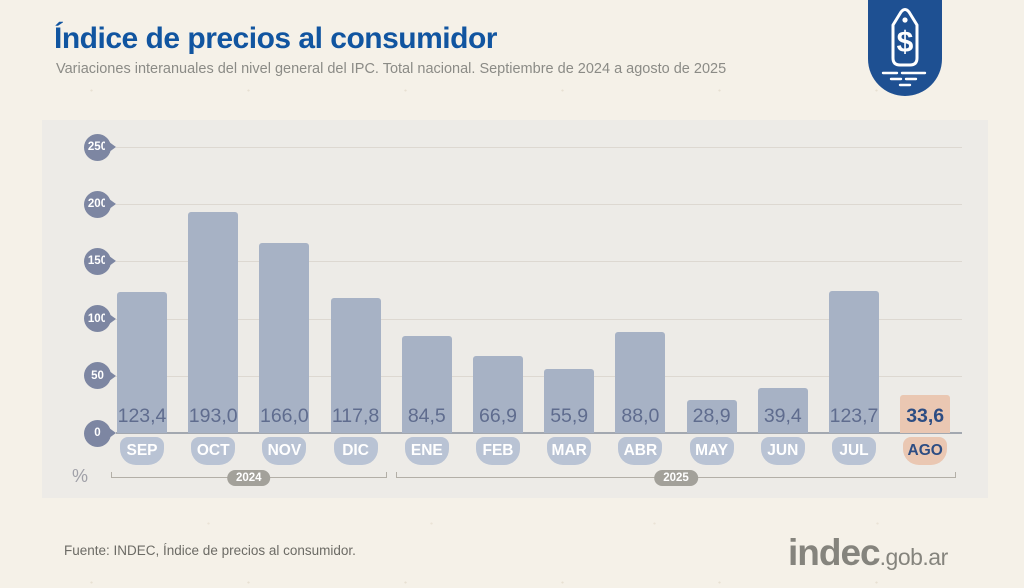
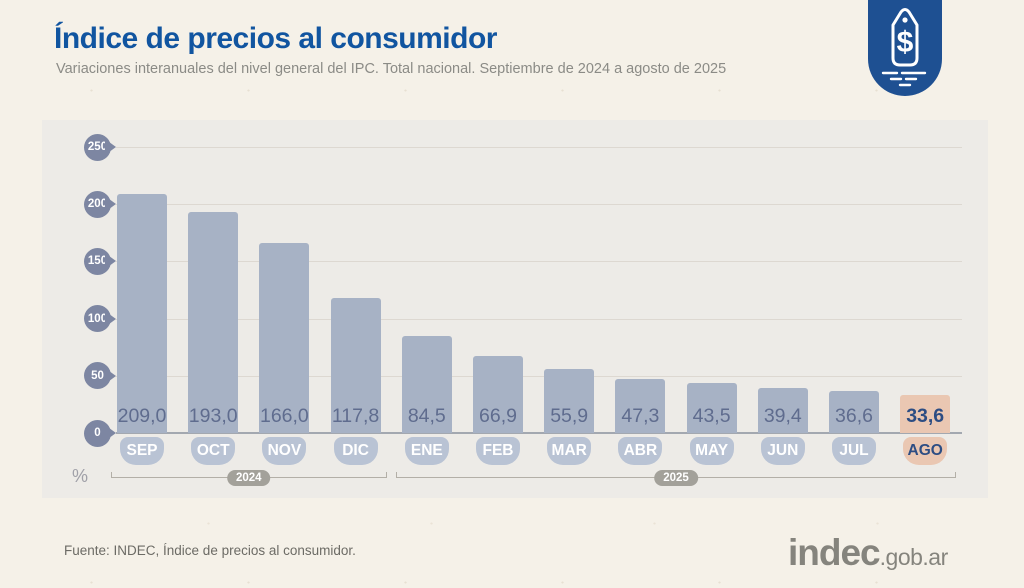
SEP: 123,4 -> 209,0
ABR: 88,0 -> 47,3
MAY: 28,9 -> 43,5
JUL: 123,7 -> 36,6
